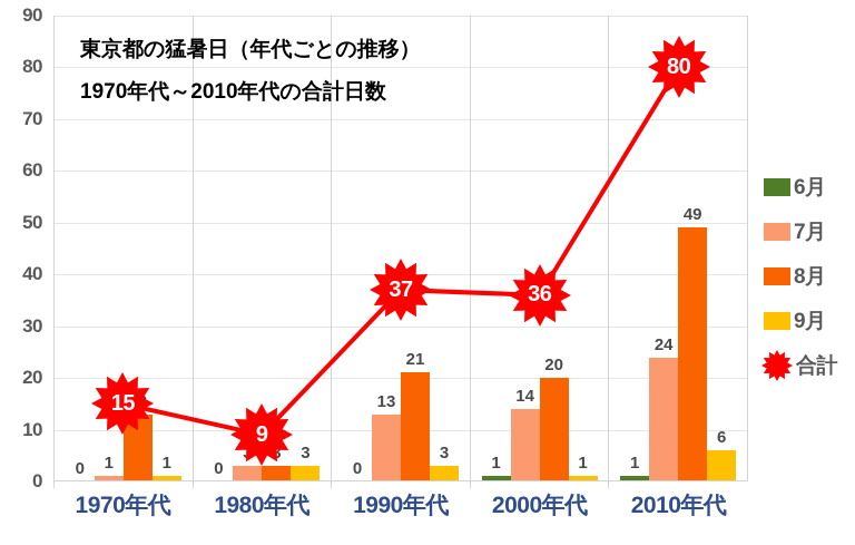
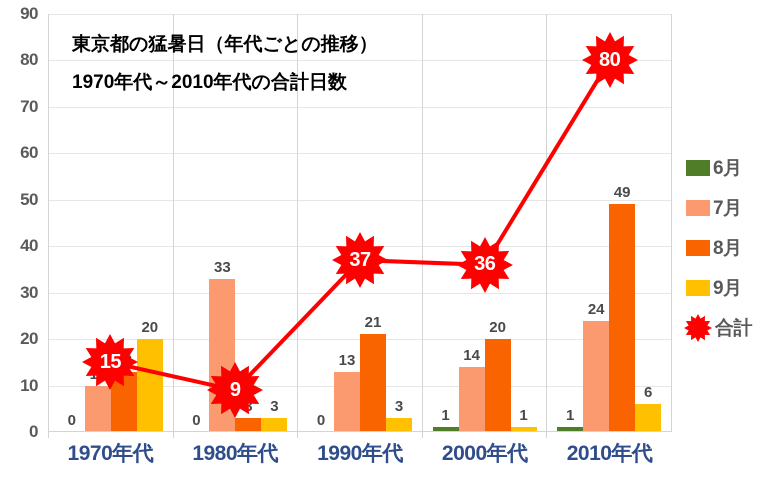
7月/1970年代: 1 -> 10
9月/1970年代: 1 -> 20
7月/1980年代: 3 -> 33
